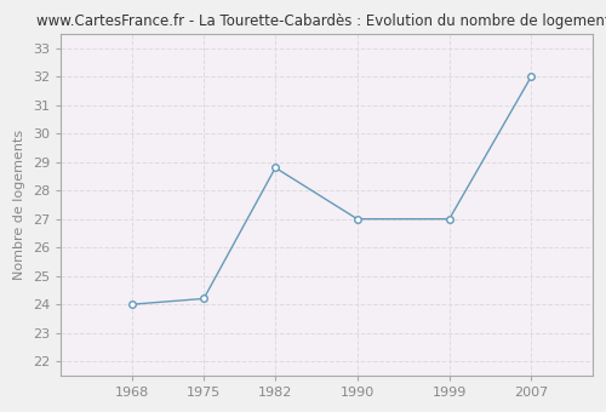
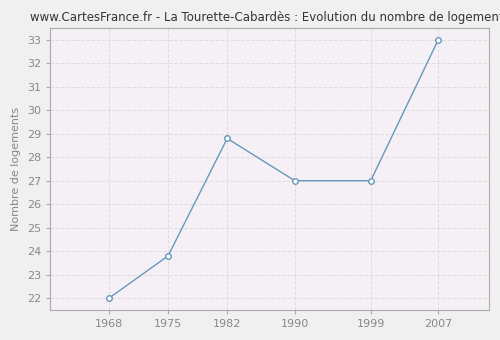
1968: 24.0 -> 22.0
1975: 24.2 -> 23.8
2007: 32.0 -> 33.0
